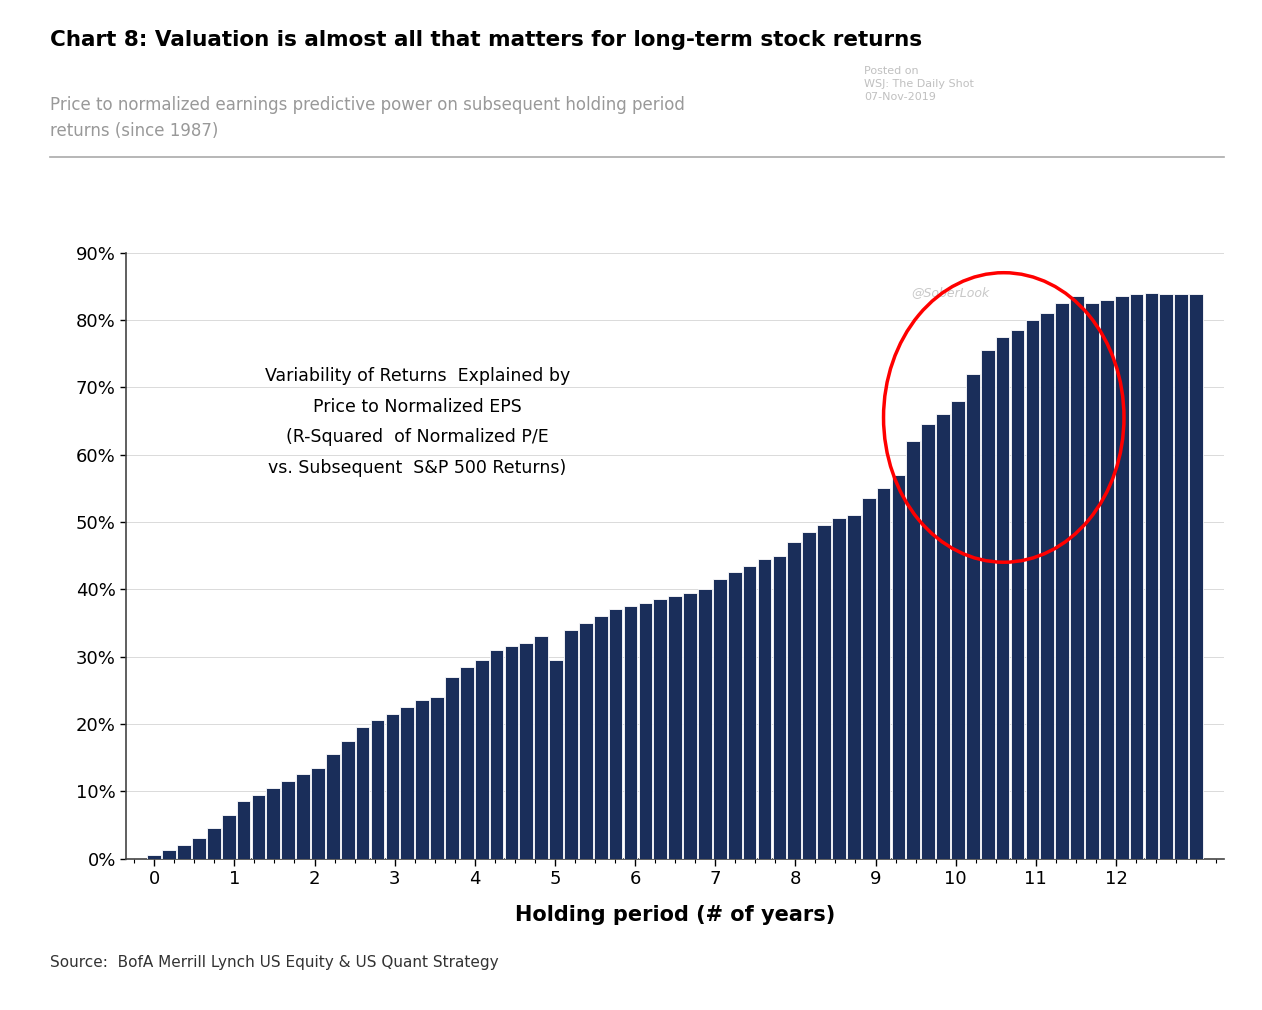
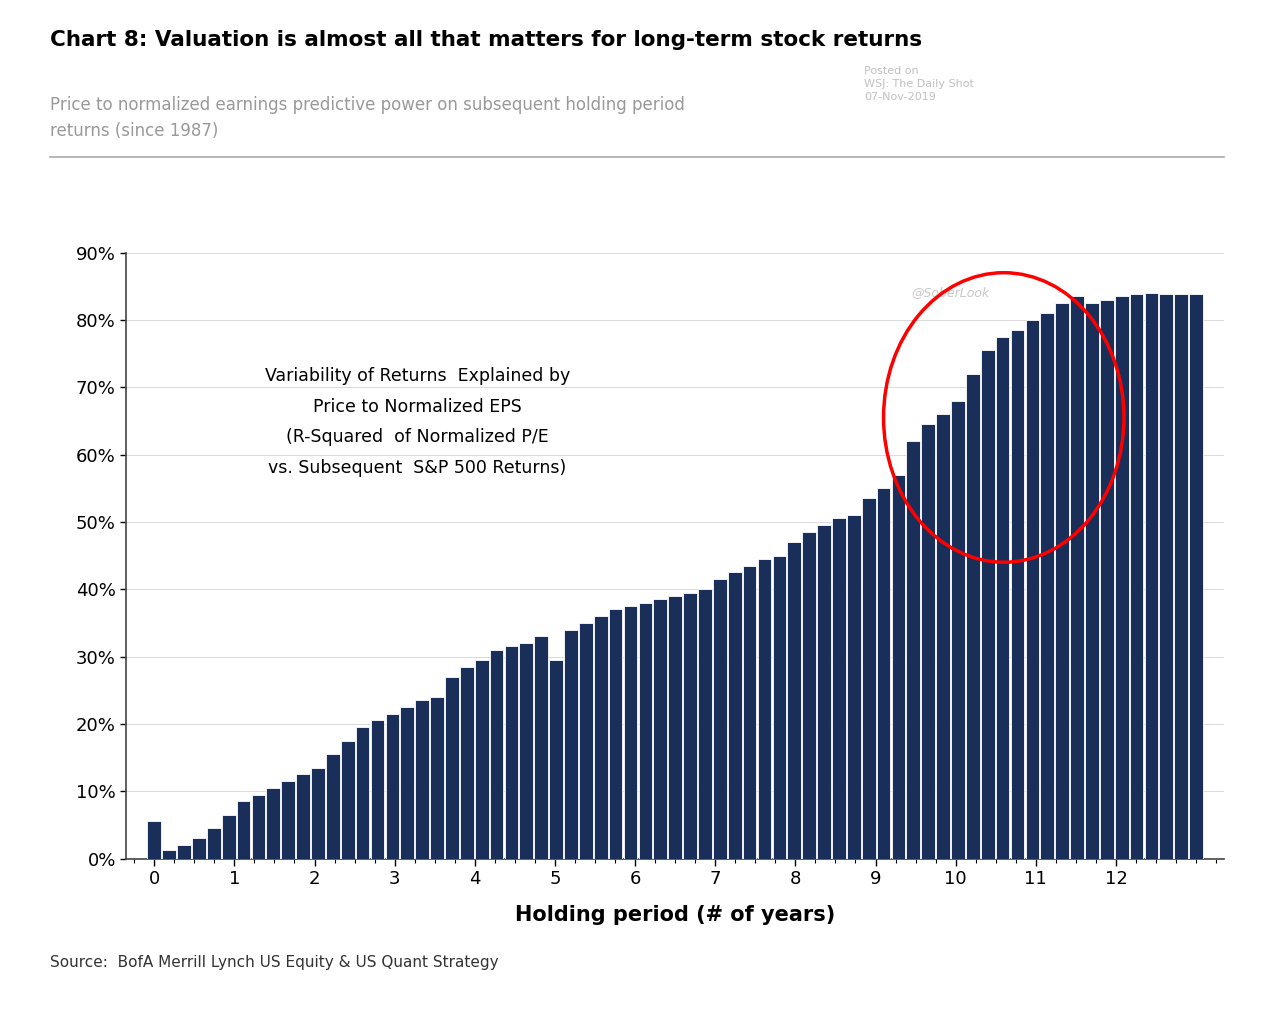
0: 0.5% -> 5.6%
